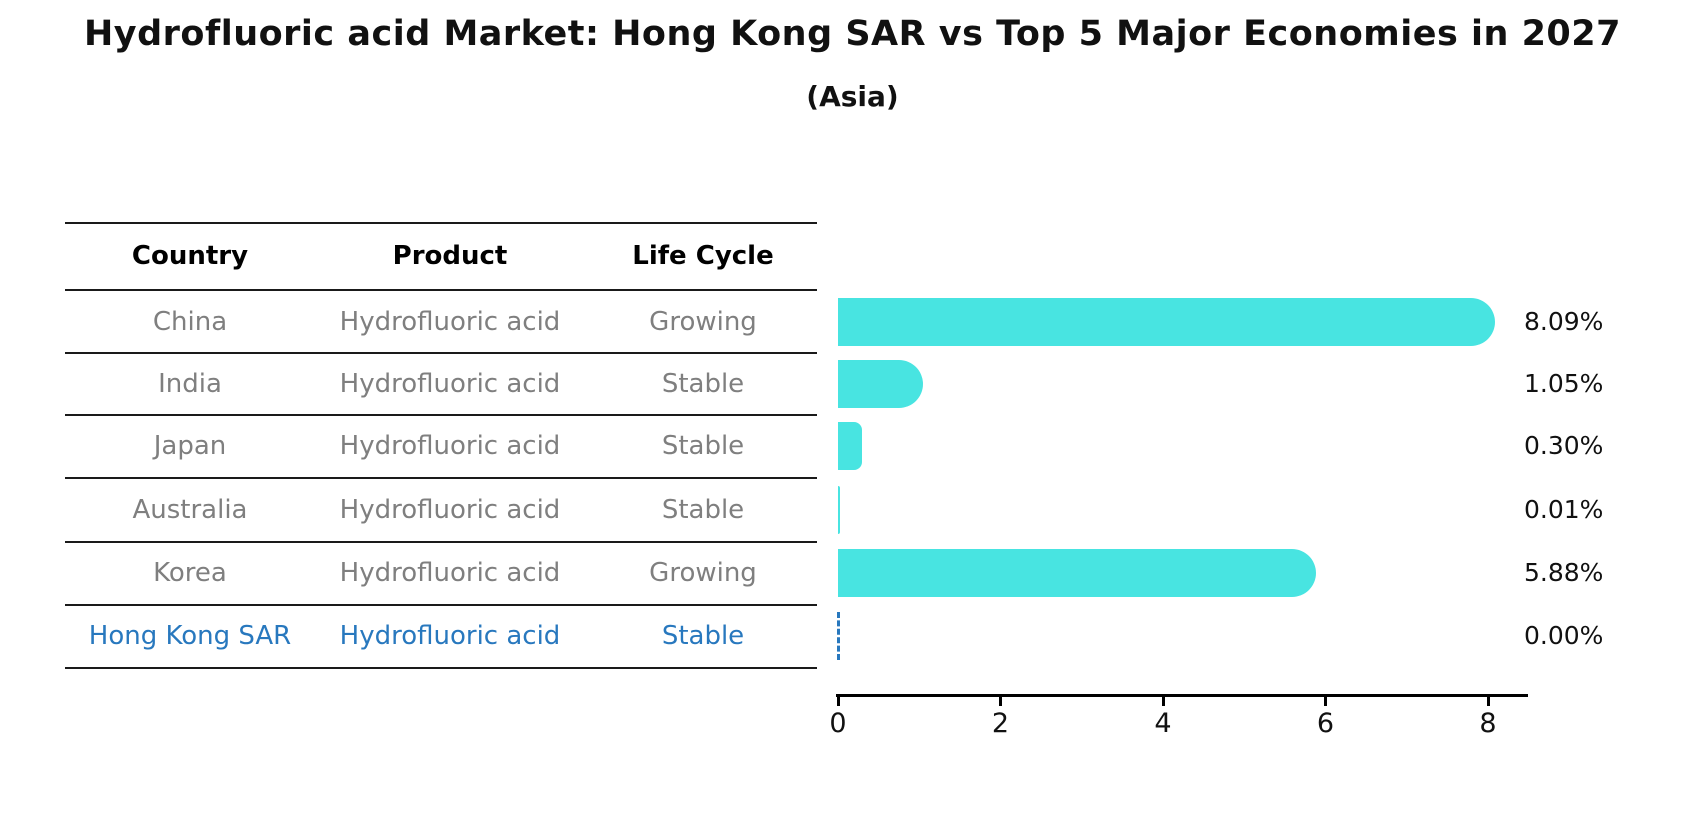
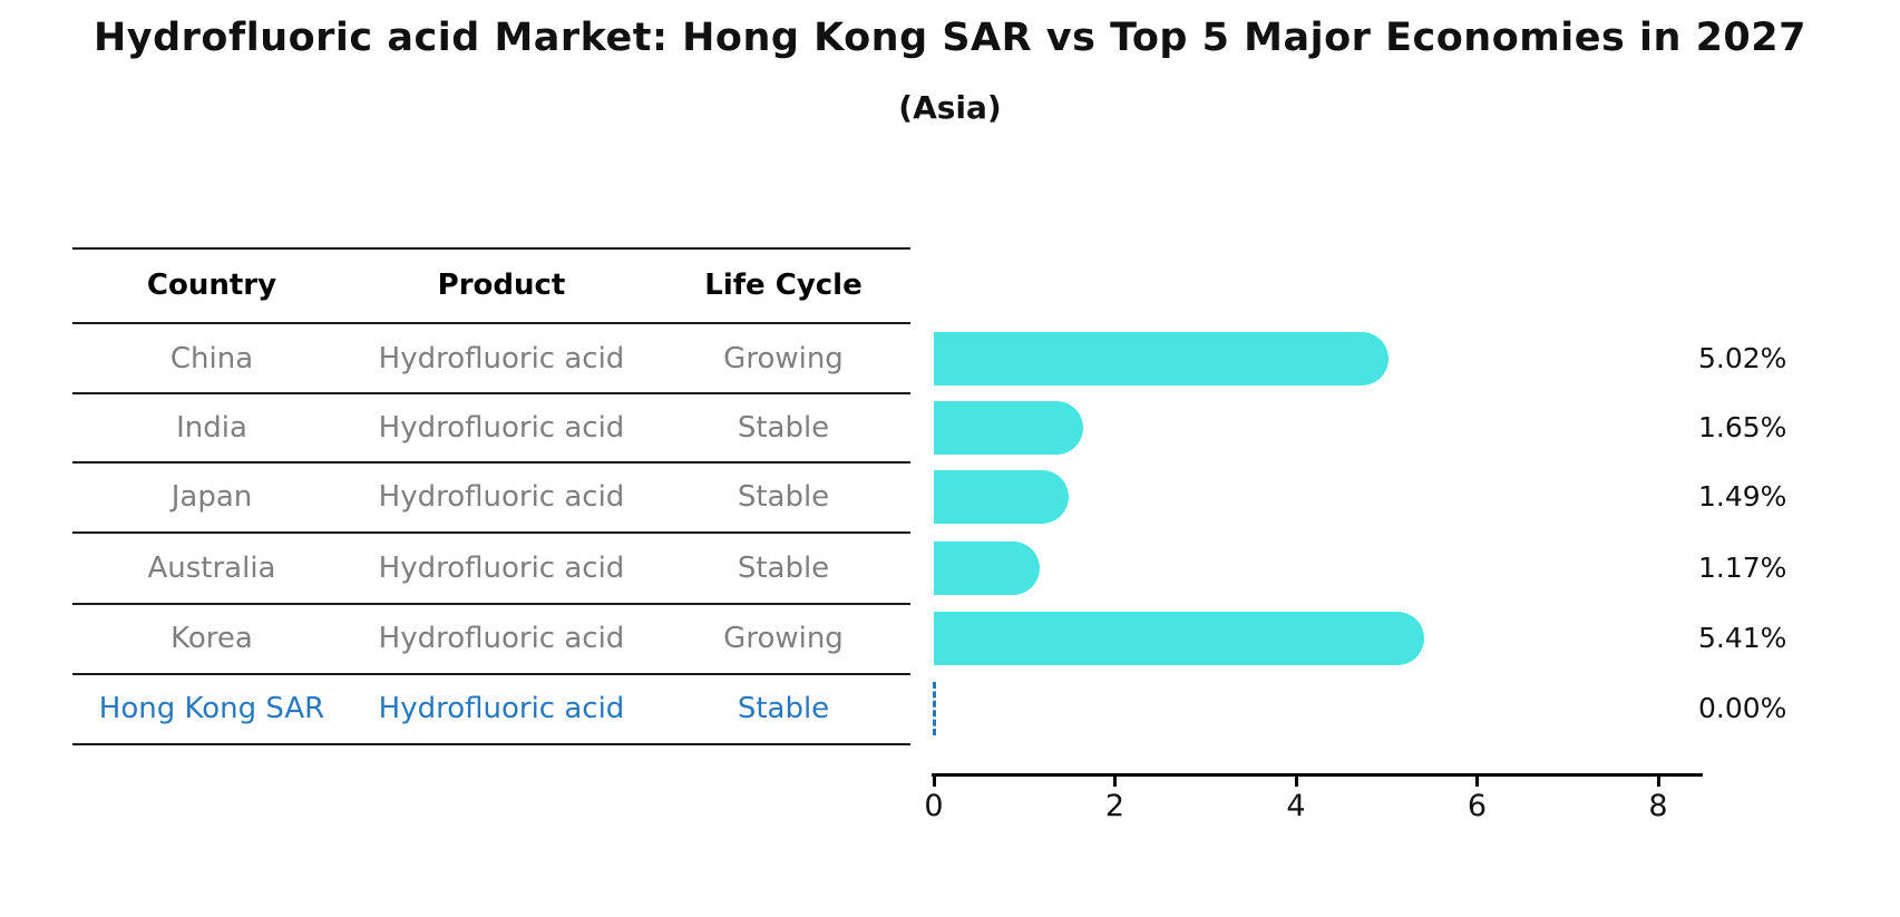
China: 8.09% -> 5.02%
India: 1.05% -> 1.65%
Japan: 0.30% -> 1.49%
Australia: 0.01% -> 1.17%
Korea: 5.88% -> 5.41%
